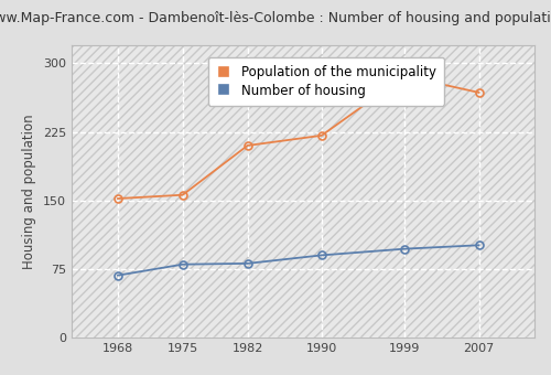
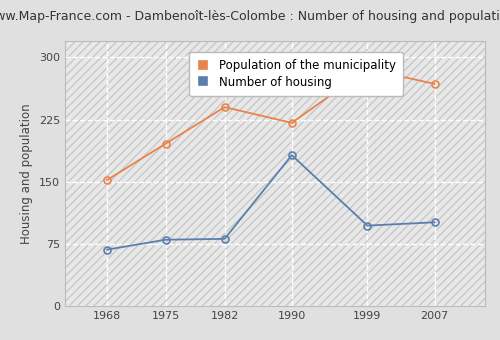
Population of the municipality/1975: 156 -> 196
Population of the municipality/1982: 210 -> 240
Number of housing/1990: 90 -> 182
